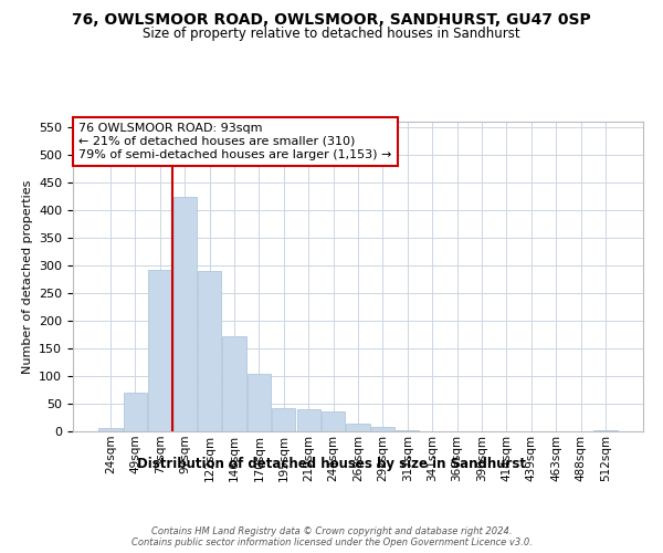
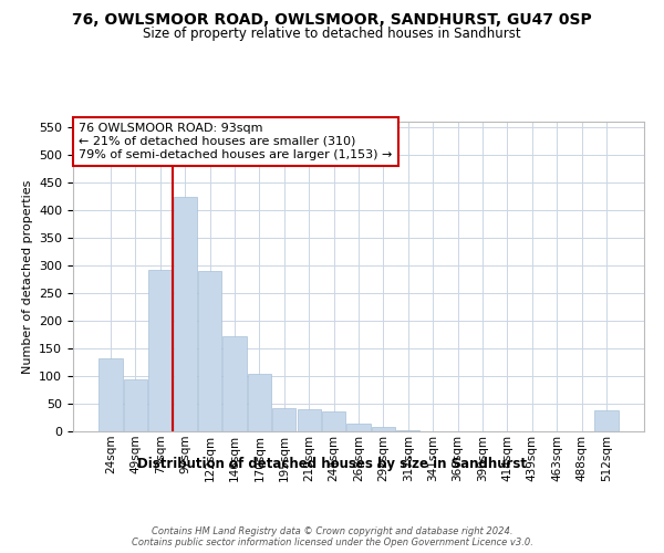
24sqm: 7 -> 132
49sqm: 70 -> 94
512sqm: 2 -> 38
